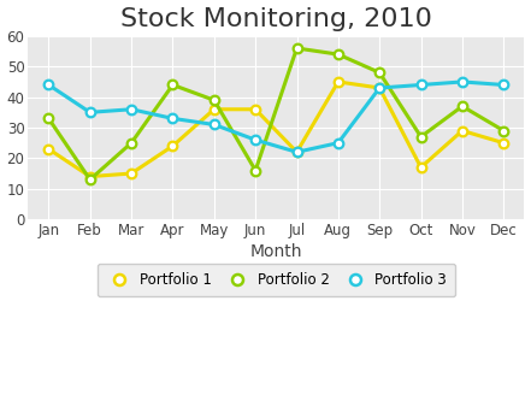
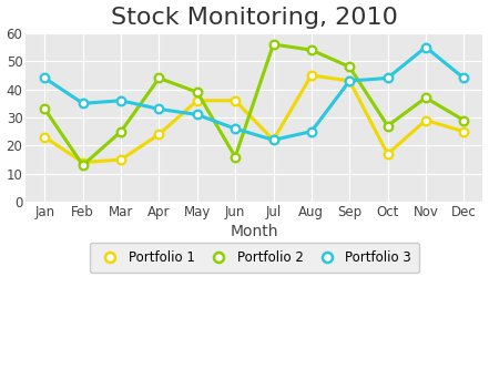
Portfolio 3/Nov: 45 -> 55
